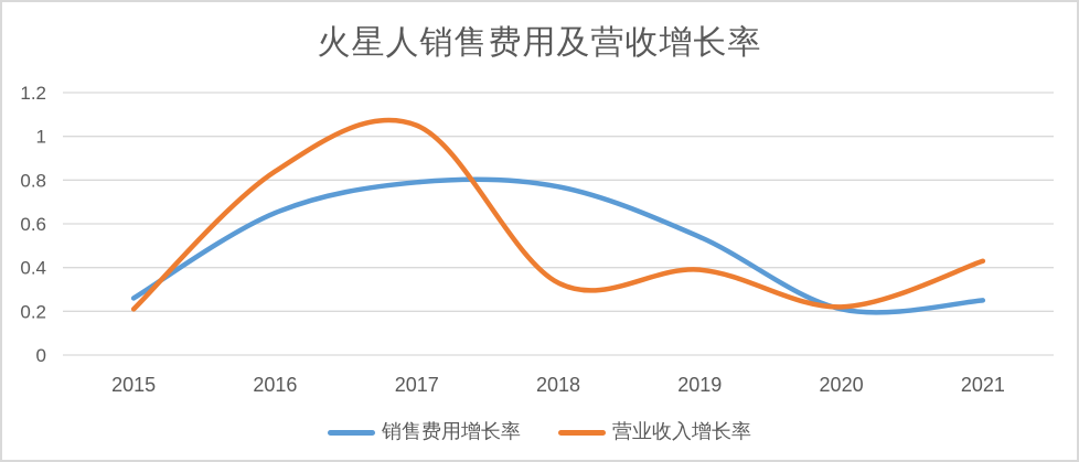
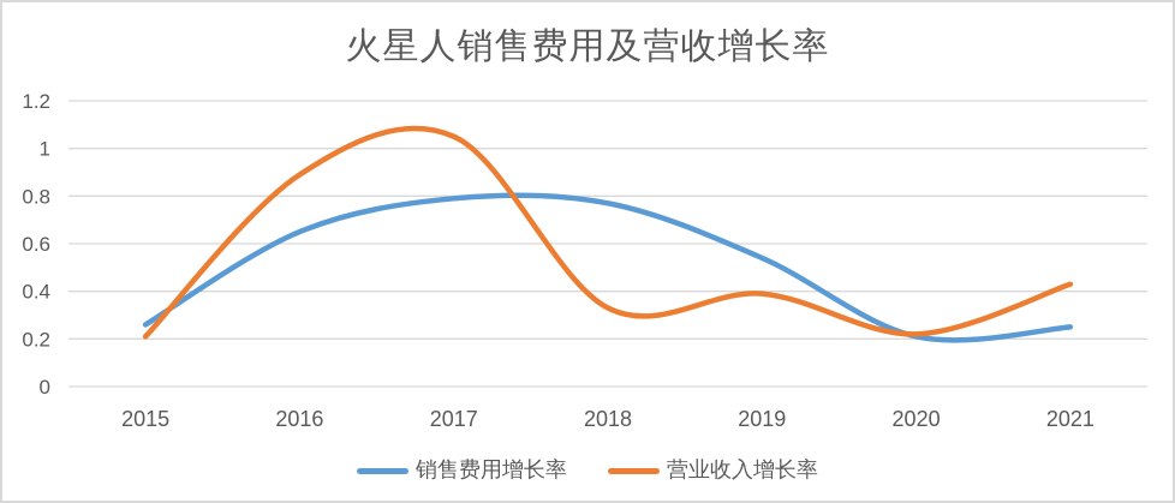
营业收入增长率/2016: 0.84 -> 0.89
